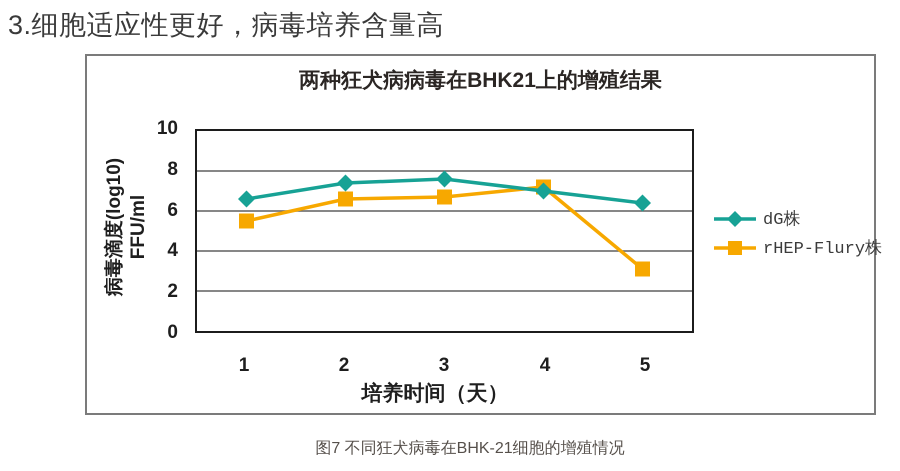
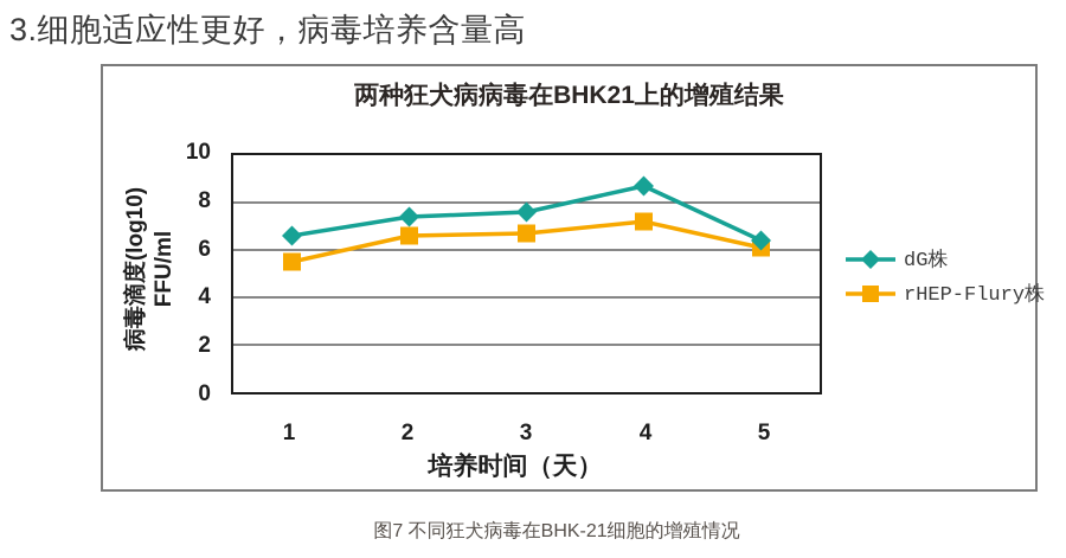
dG株/4: 7.0 -> 8.7
rHEP-Flury株/5: 3.1 -> 6.1
